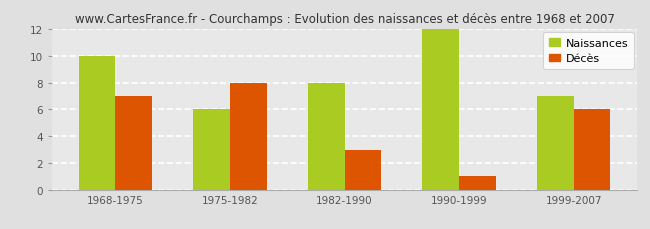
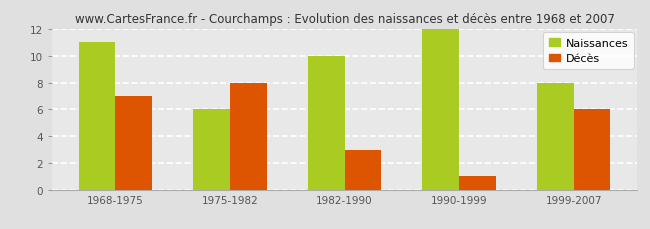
Naissances/1968-1975: 10 -> 11
Naissances/1982-1990: 8 -> 10
Naissances/1999-2007: 7 -> 8
